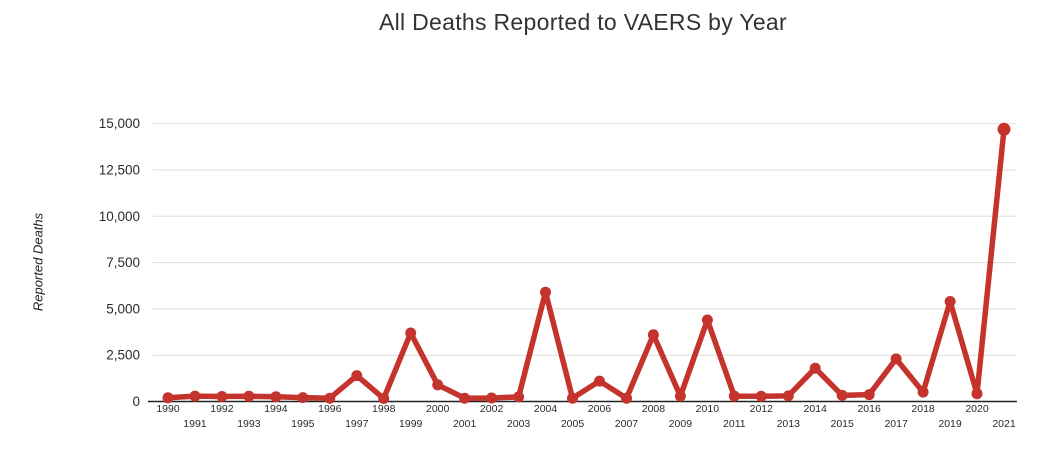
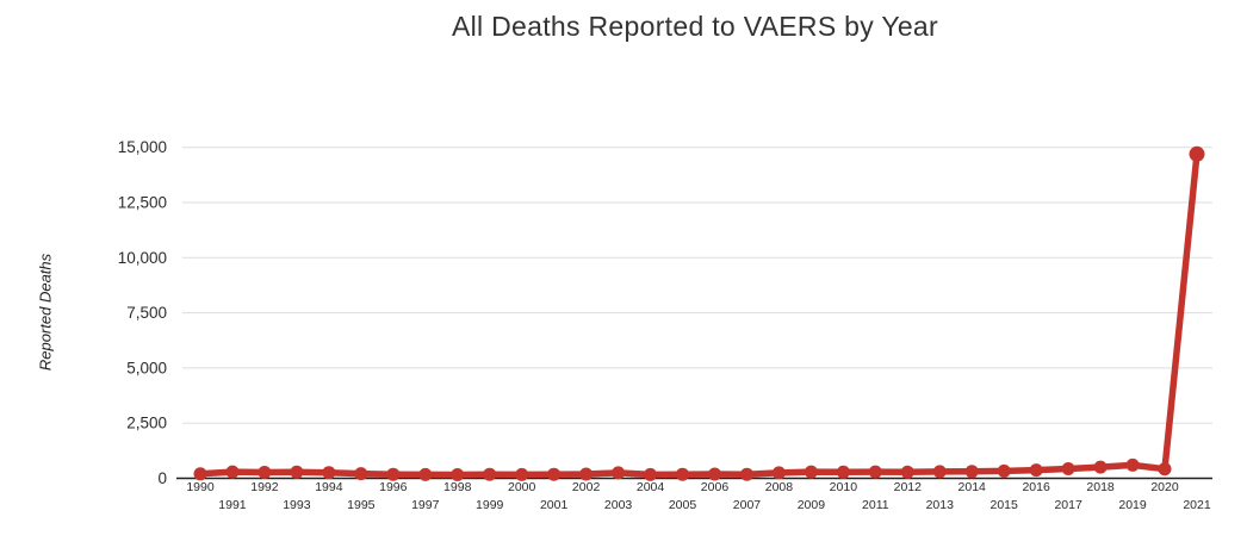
1997: 1400 -> 200
1999: 3700 -> 200
2000: 900 -> 200
2004: 5900 -> 200
2006: 1100 -> 200
2008: 3600 -> 200
2010: 4400 -> 300
2014: 1800 -> 300
2017: 2300 -> 400
2019: 5400 -> 600
